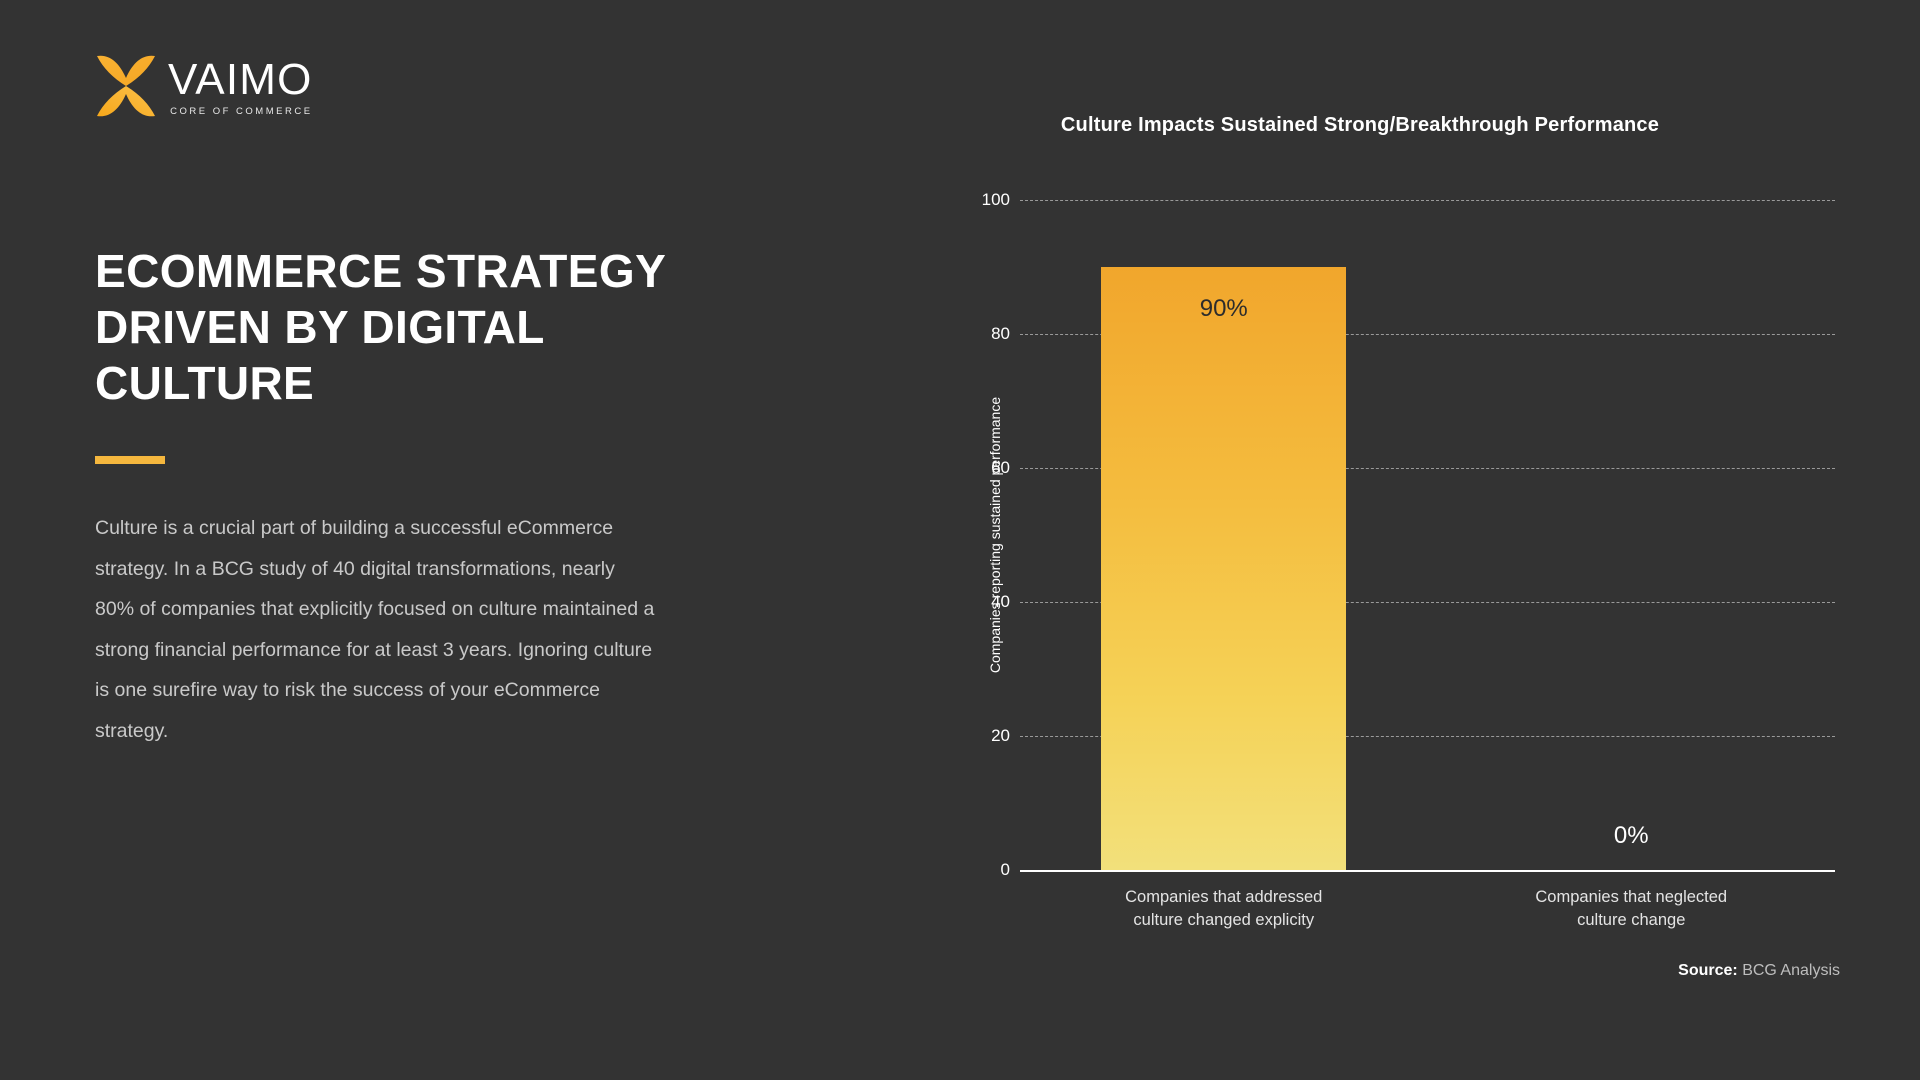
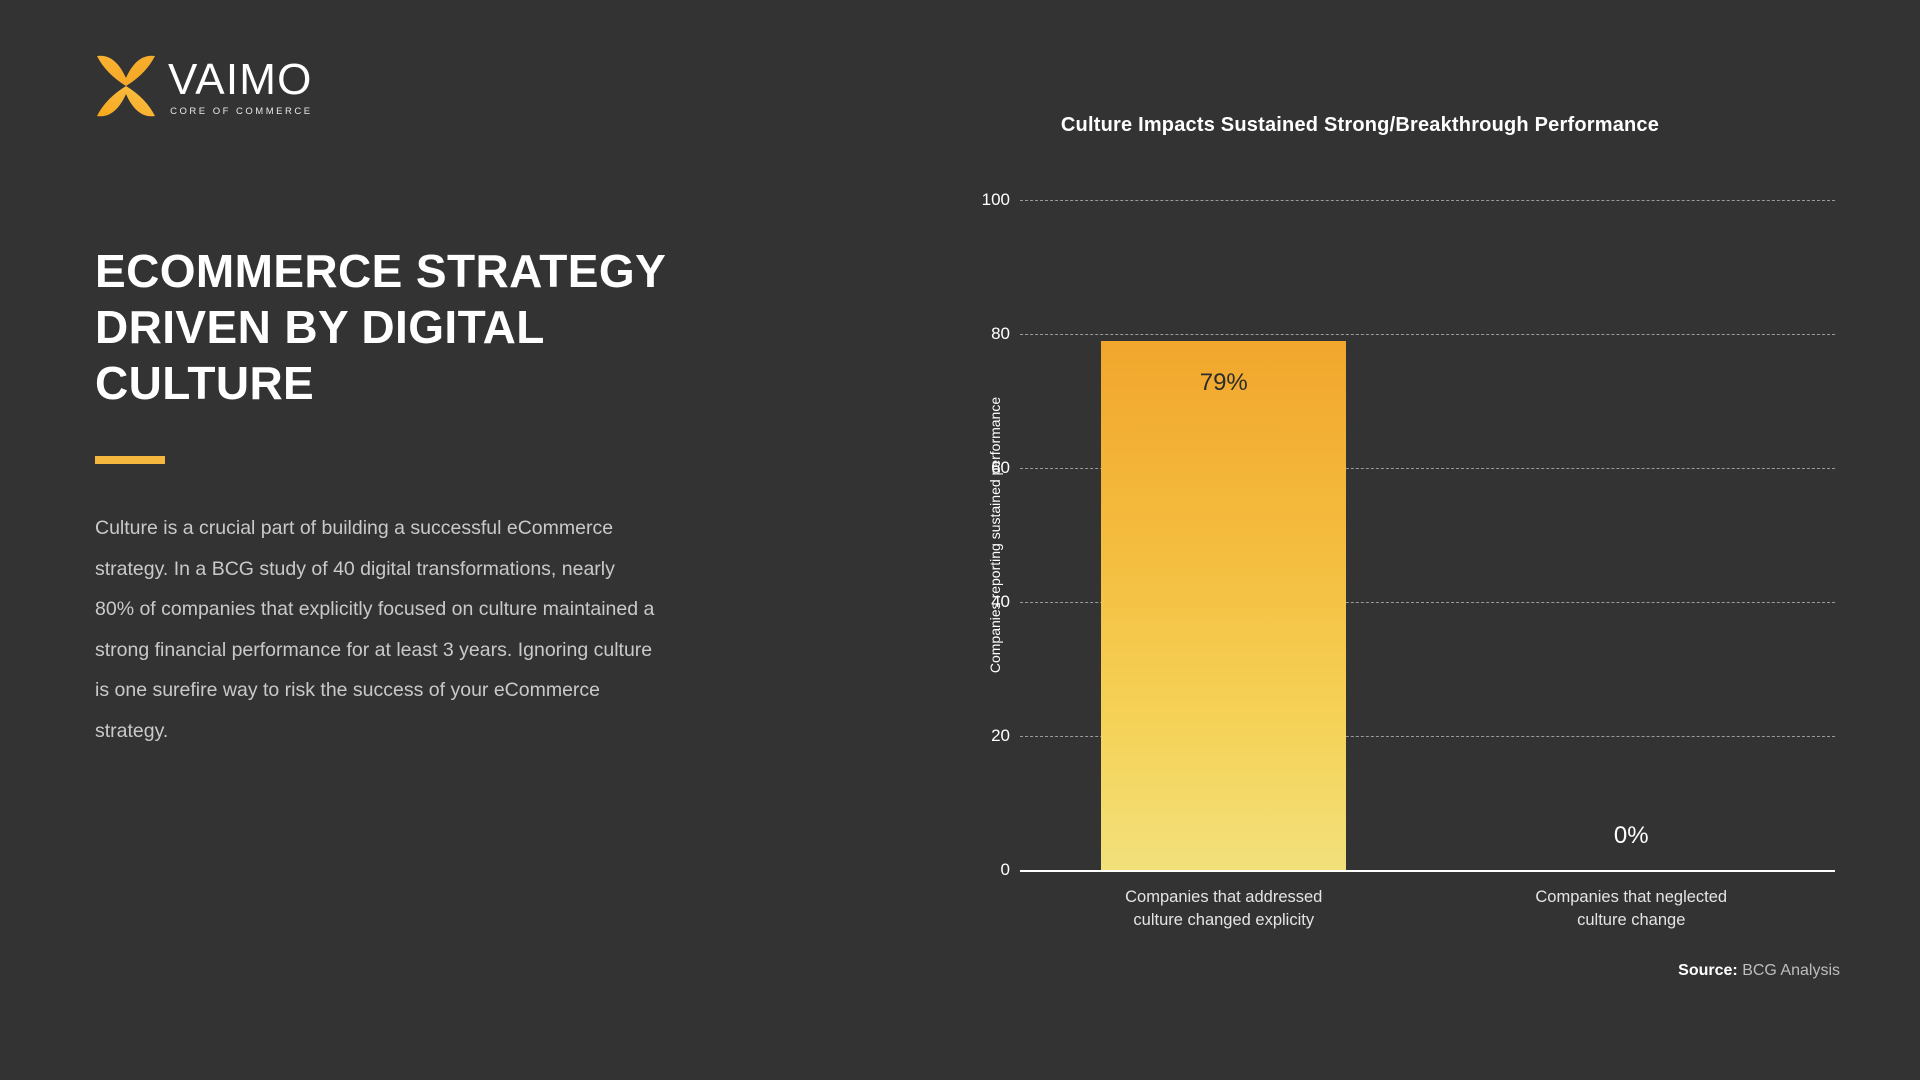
Companies that addressed culture changed explicity: 90% -> 79%
